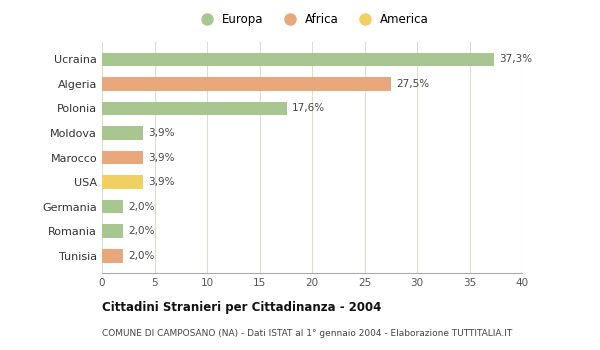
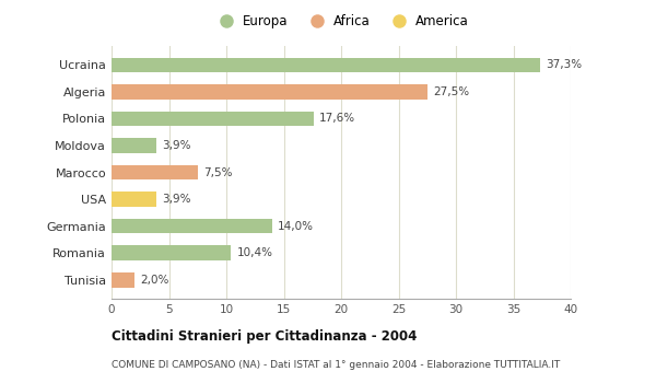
Marocco: 3,9% -> 7,5%
Germania: 2,0% -> 14,0%
Romania: 2,0% -> 10,4%
